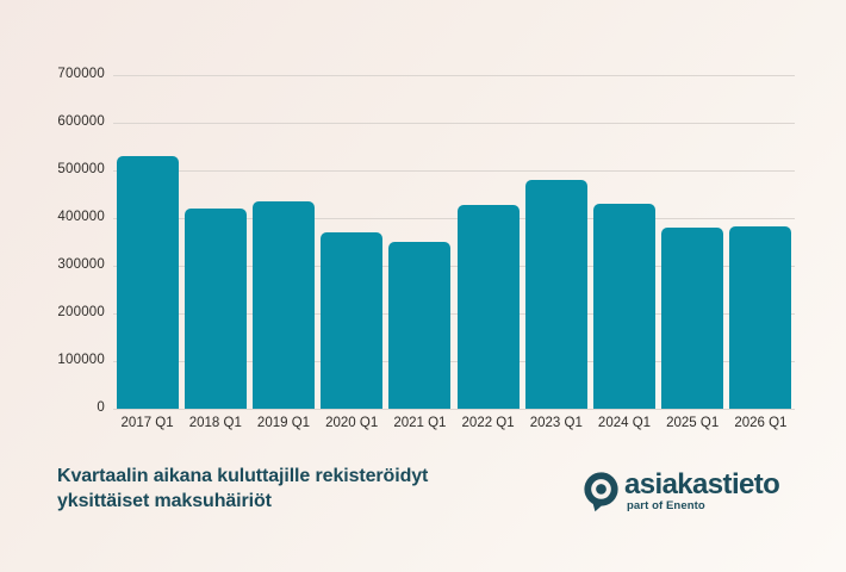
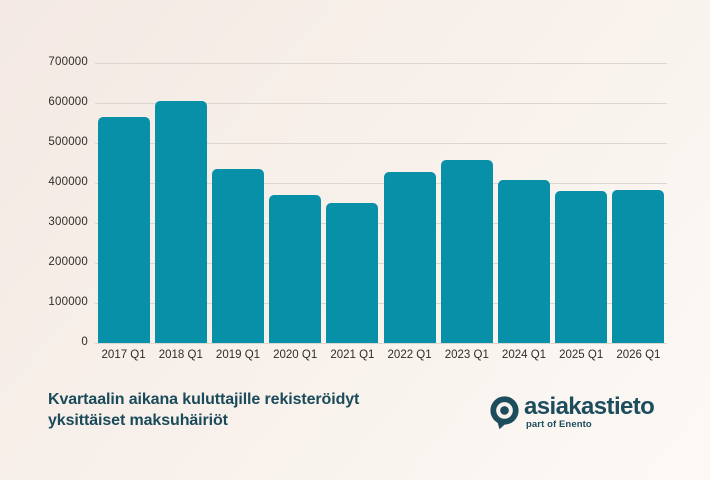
2017 Q1: 530000 -> 560000
2018 Q1: 420000 -> 600000
2023 Q1: 480000 -> 460000
2024 Q1: 430000 -> 410000
